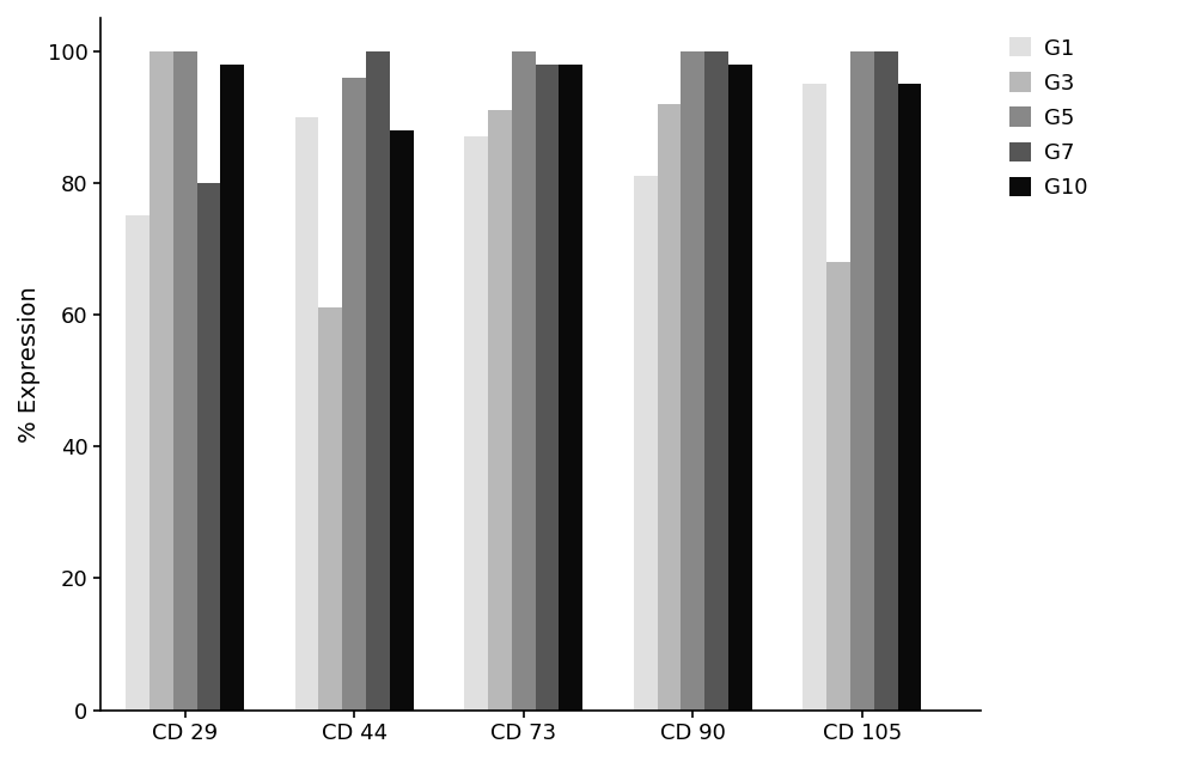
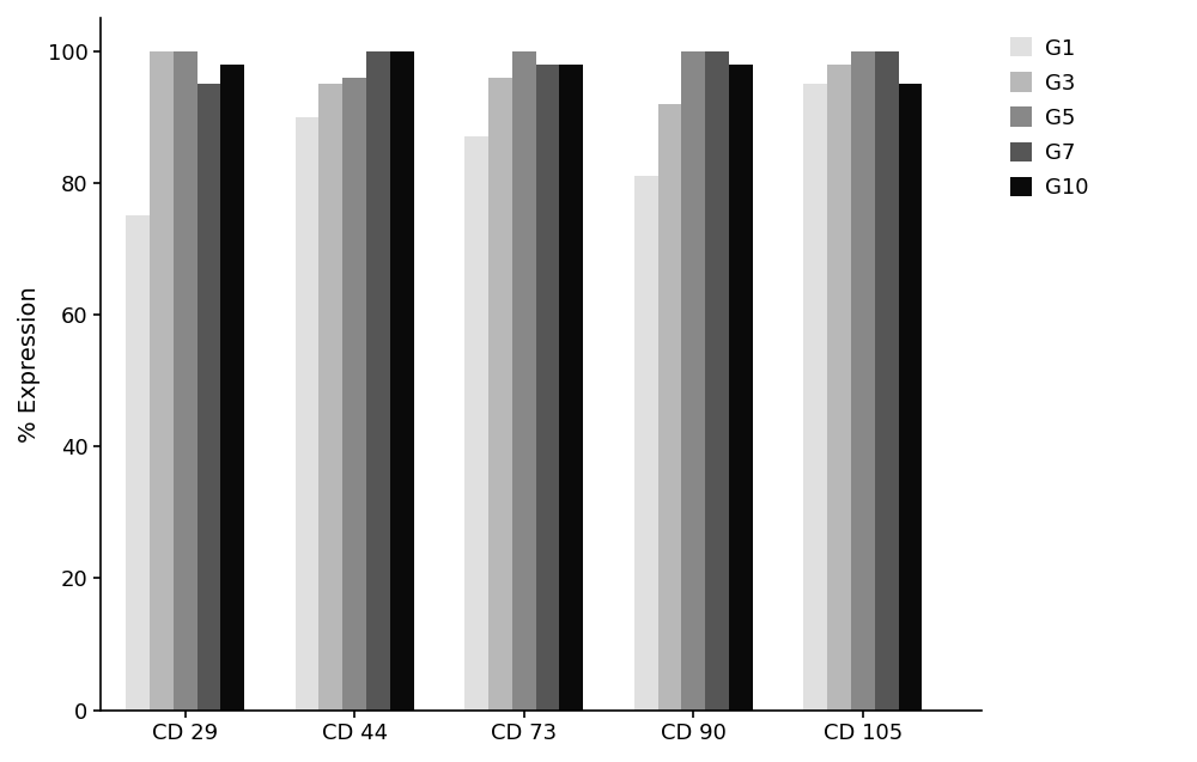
G7/CD 29: 80 -> 95
G3/CD 44: 61 -> 95
G10/CD 44: 88 -> 100
G3/CD 73: 91 -> 96
G3/CD 105: 68 -> 98
